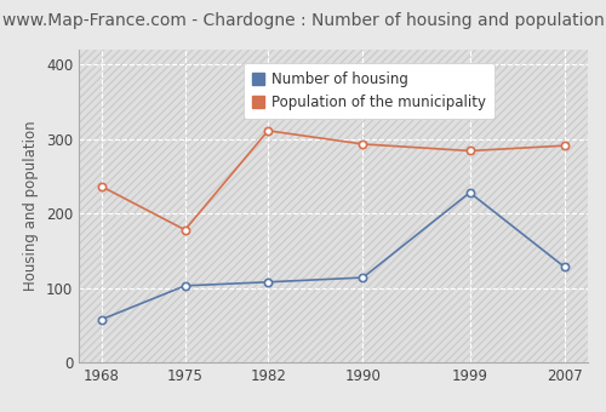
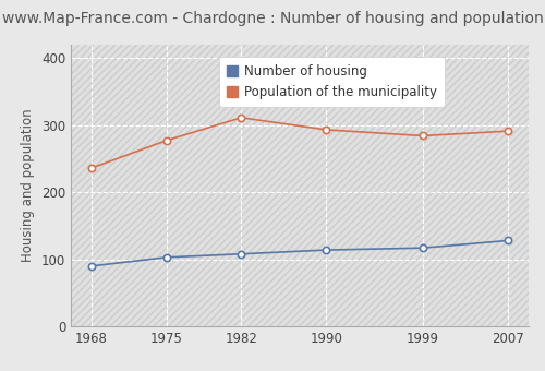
Number of housing/1968: 58 -> 90
Population of the municipality/1975: 178 -> 277
Number of housing/1999: 228 -> 117
